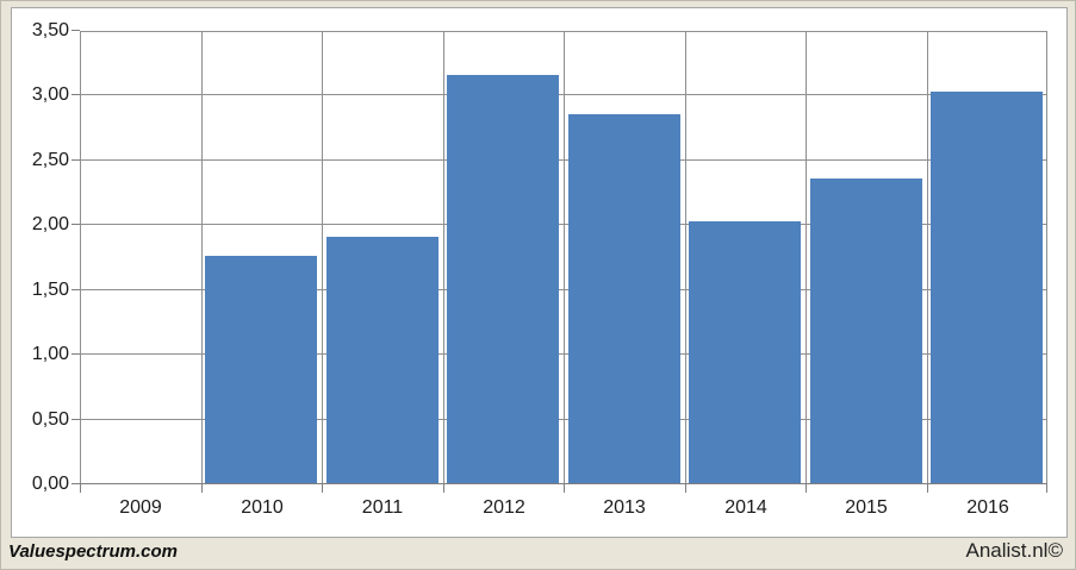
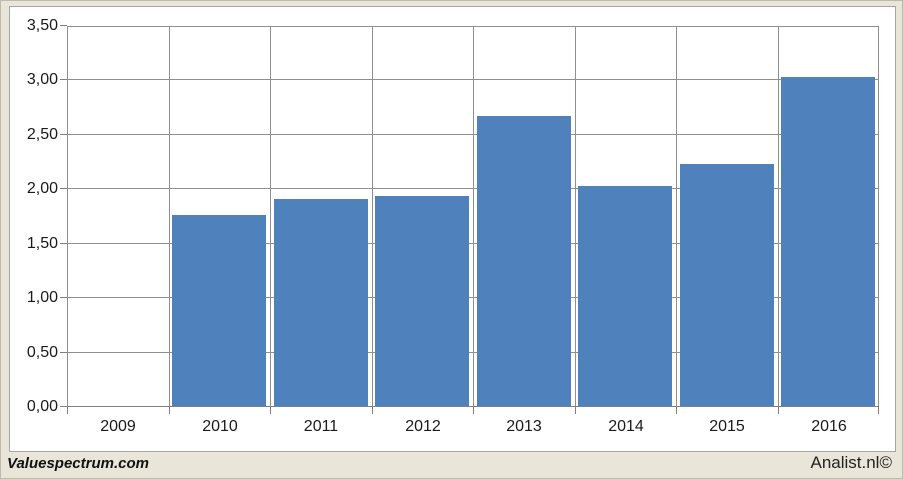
2012: 3,15 -> 1,93
2013: 2,85 -> 2,66
2015: 2,35 -> 2,22
